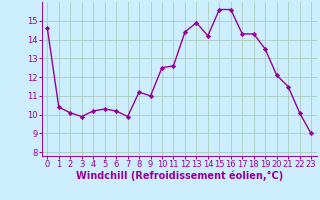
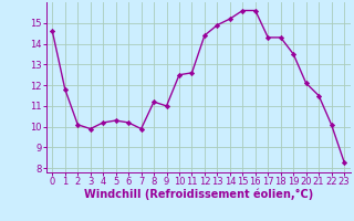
1: 10.4 -> 11.8
14: 14.2 -> 15.2
23: 9.0 -> 8.3
